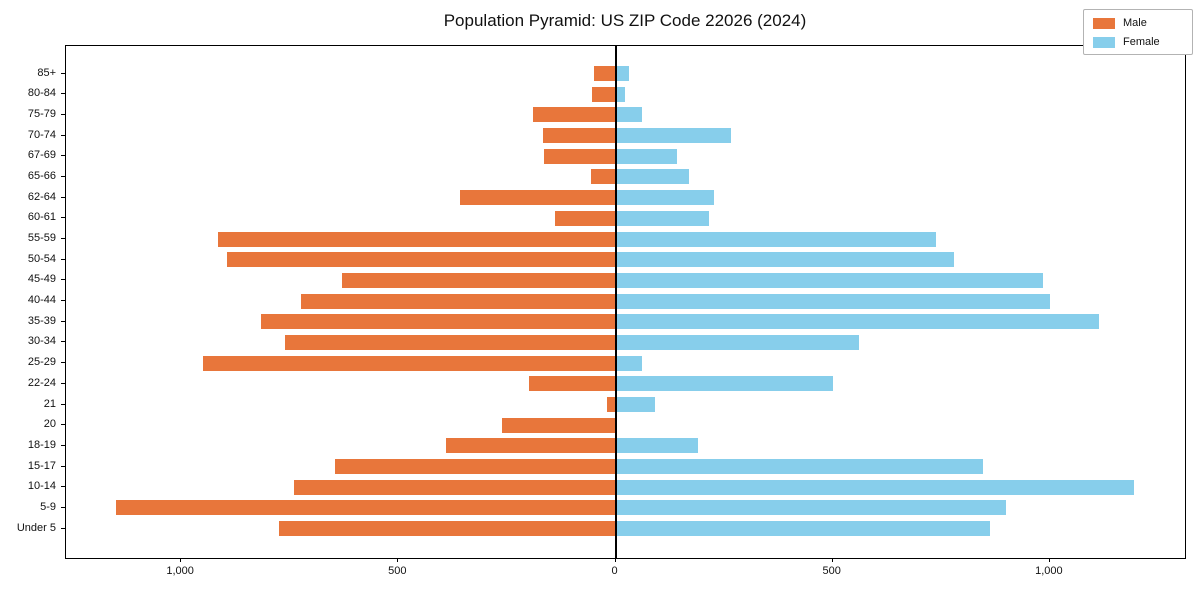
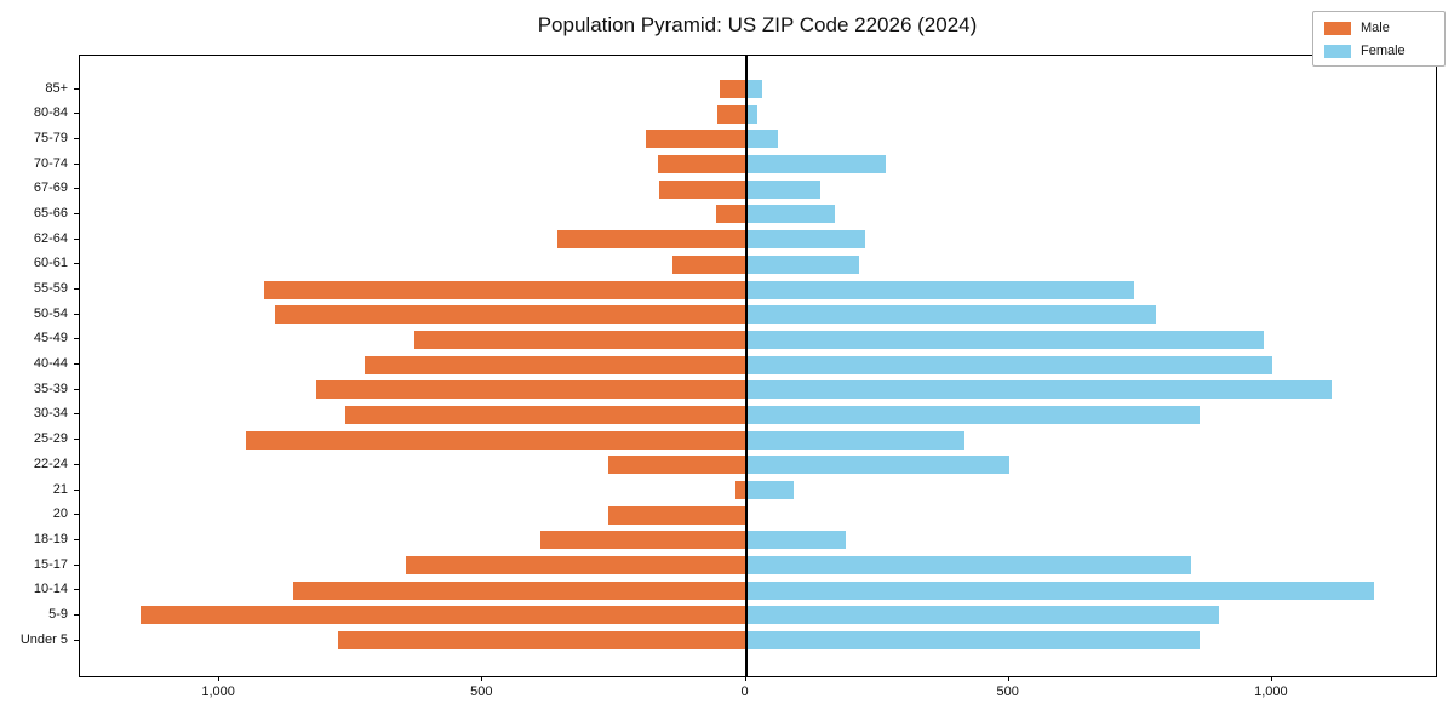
Female/30-34: 560 -> 860
Female/25-29: 60 -> 420
Male/22-24: 200 -> 260
Male/10-14: 740 -> 860
